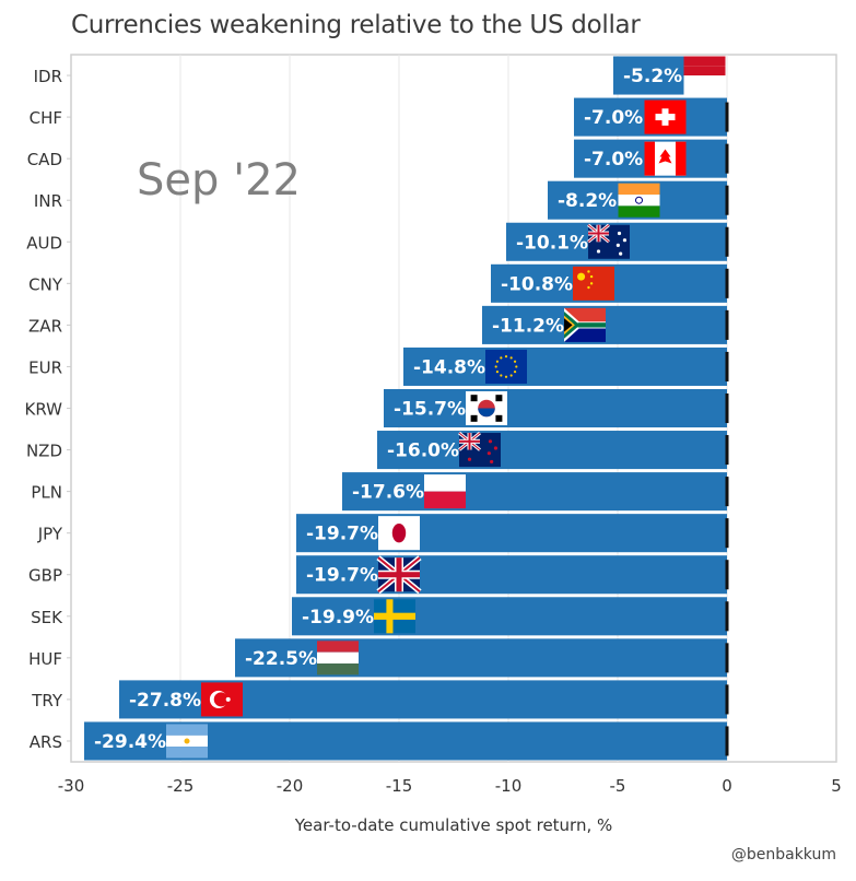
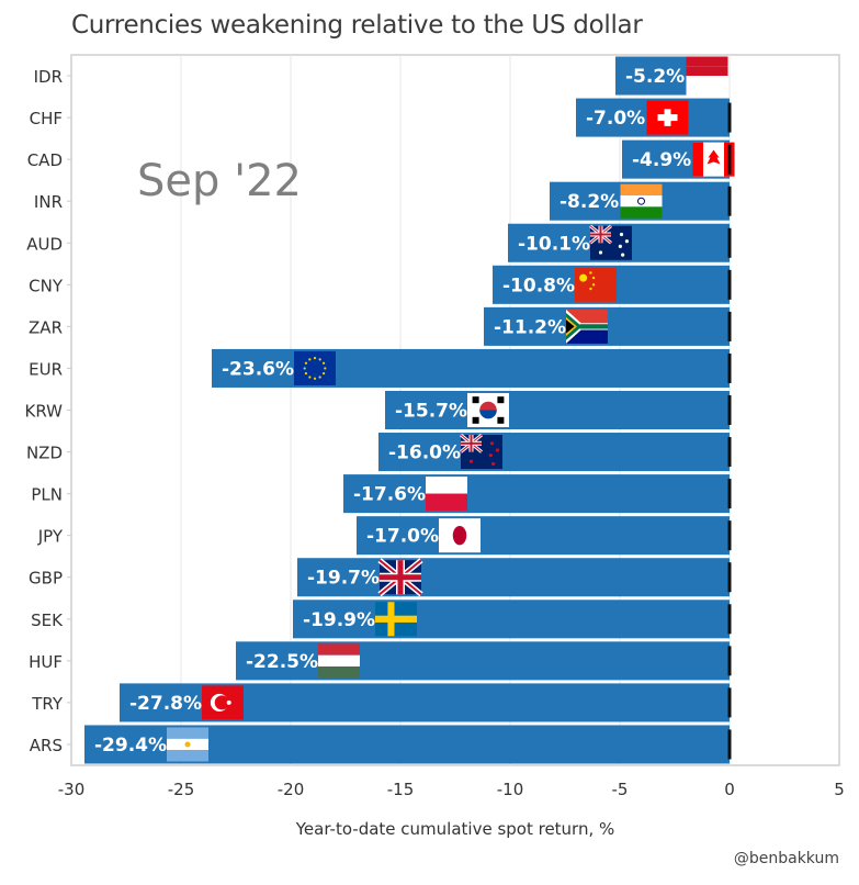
CAD: -7.0% -> -4.9%
EUR: -14.8% -> -23.6%
JPY: -19.7% -> -17.0%
